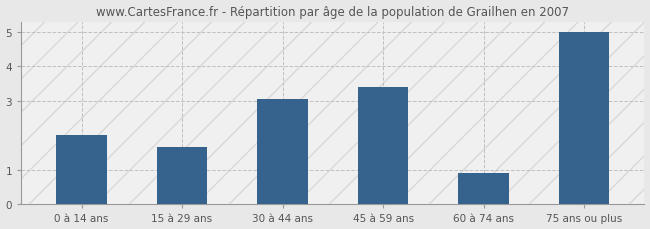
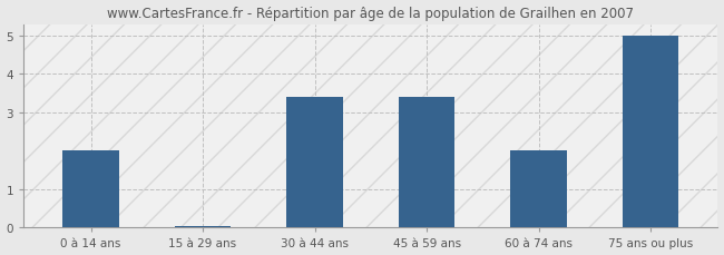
15 à 29 ans: 1.65 -> 0.05
30 à 44 ans: 3.05 -> 3.40
60 à 74 ans: 0.90 -> 2.00
